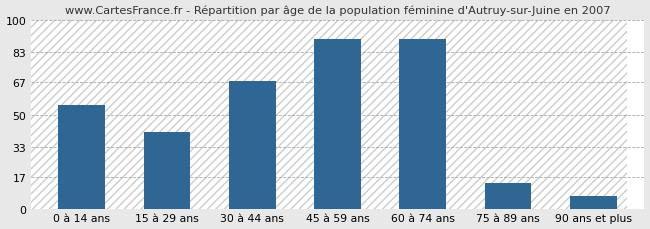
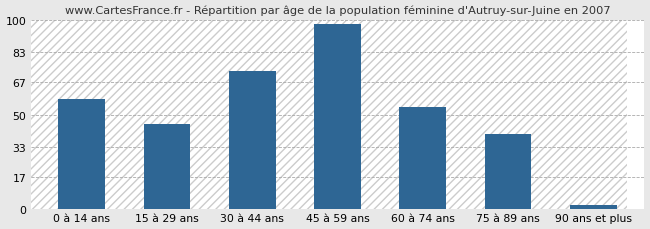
0 à 14 ans: 55 -> 58
15 à 29 ans: 41 -> 45
30 à 44 ans: 68 -> 73
45 à 59 ans: 90 -> 98
60 à 74 ans: 90 -> 54
75 à 89 ans: 14 -> 40
90 ans et plus: 7 -> 2
